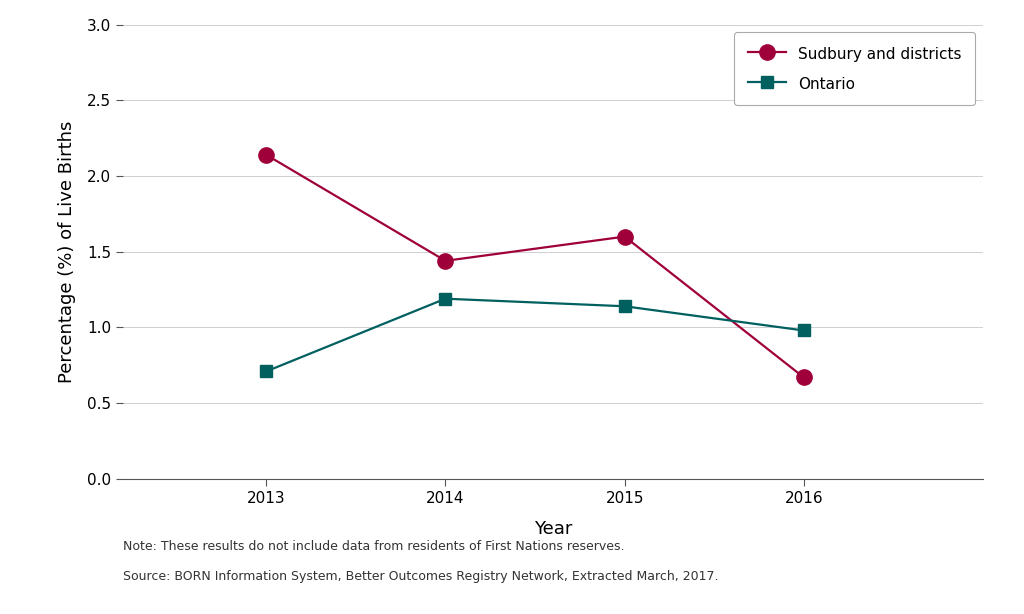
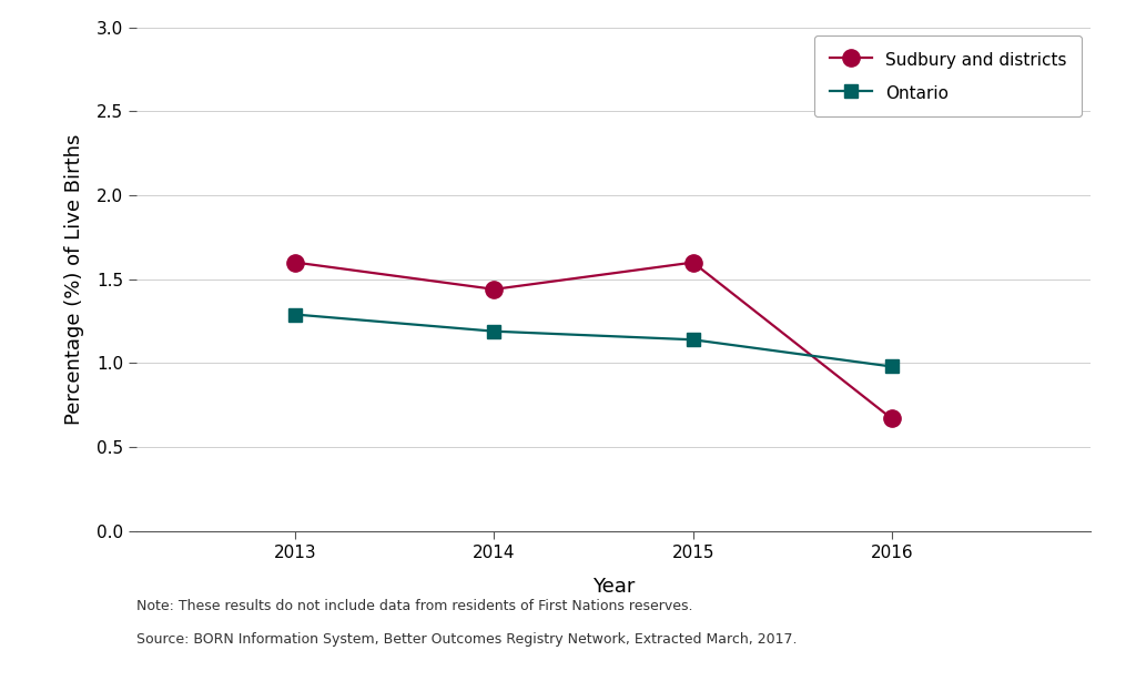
Sudbury and districts/2013: 2.14 -> 1.60
Ontario/2013: 0.71 -> 1.29
